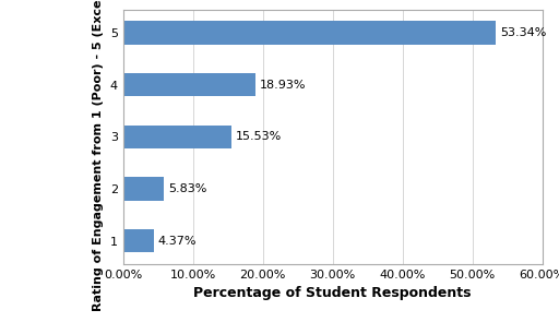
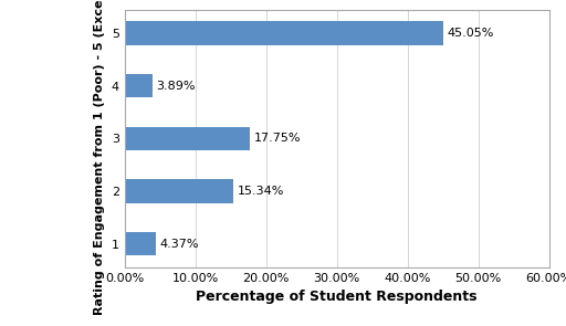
5: 53.34% -> 45.05%
4: 18.93% -> 3.89%
3: 15.53% -> 17.75%
2: 5.83% -> 15.34%
